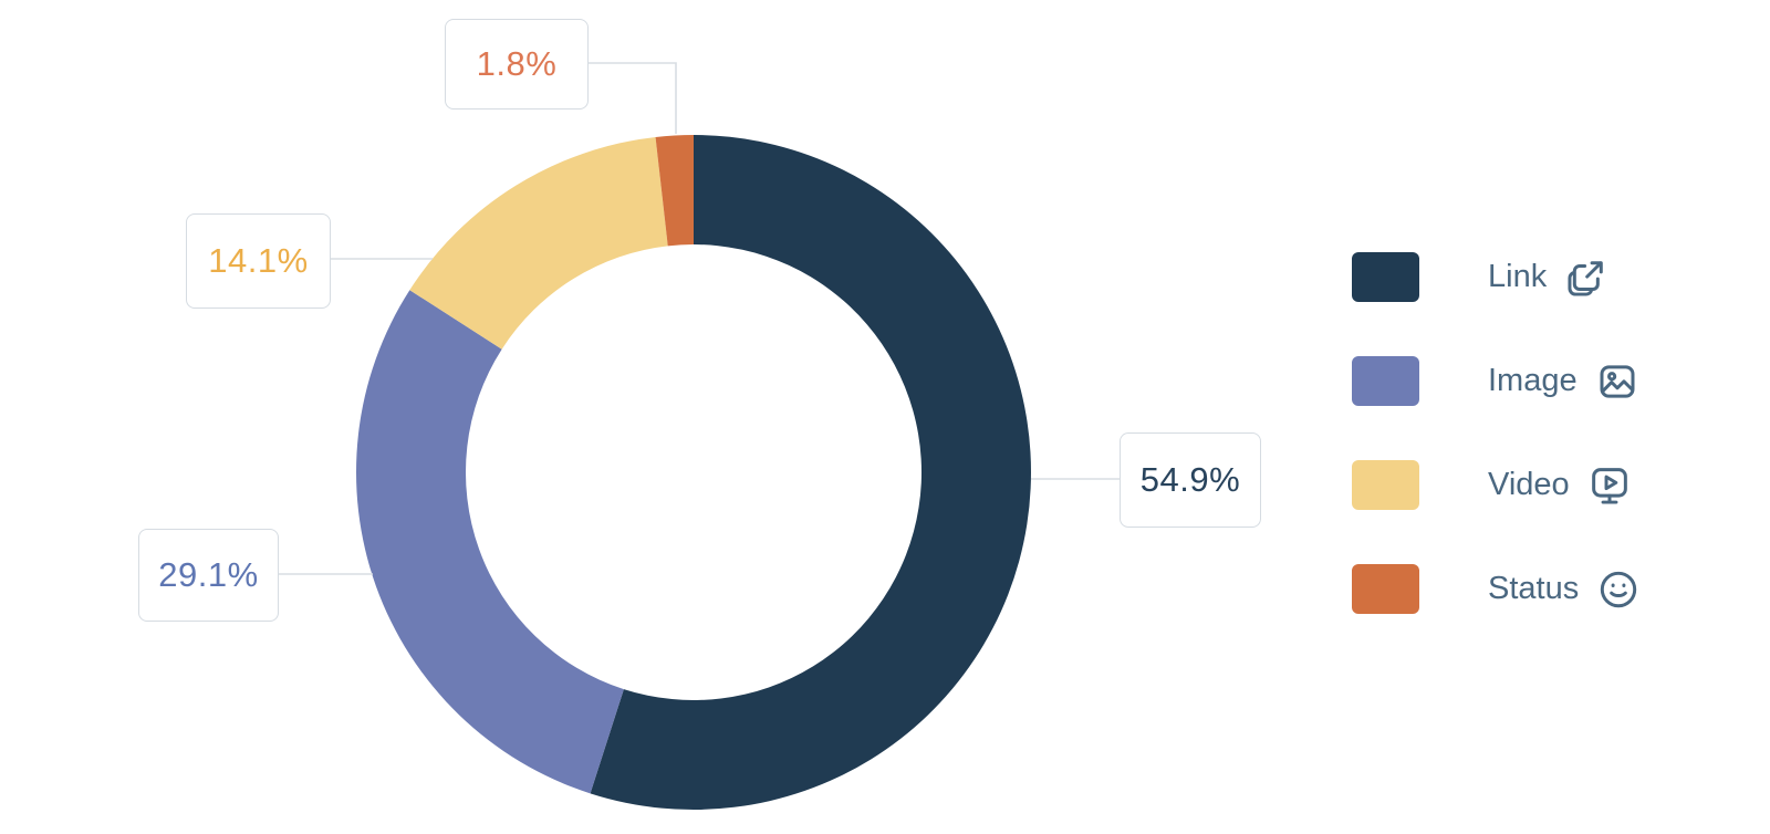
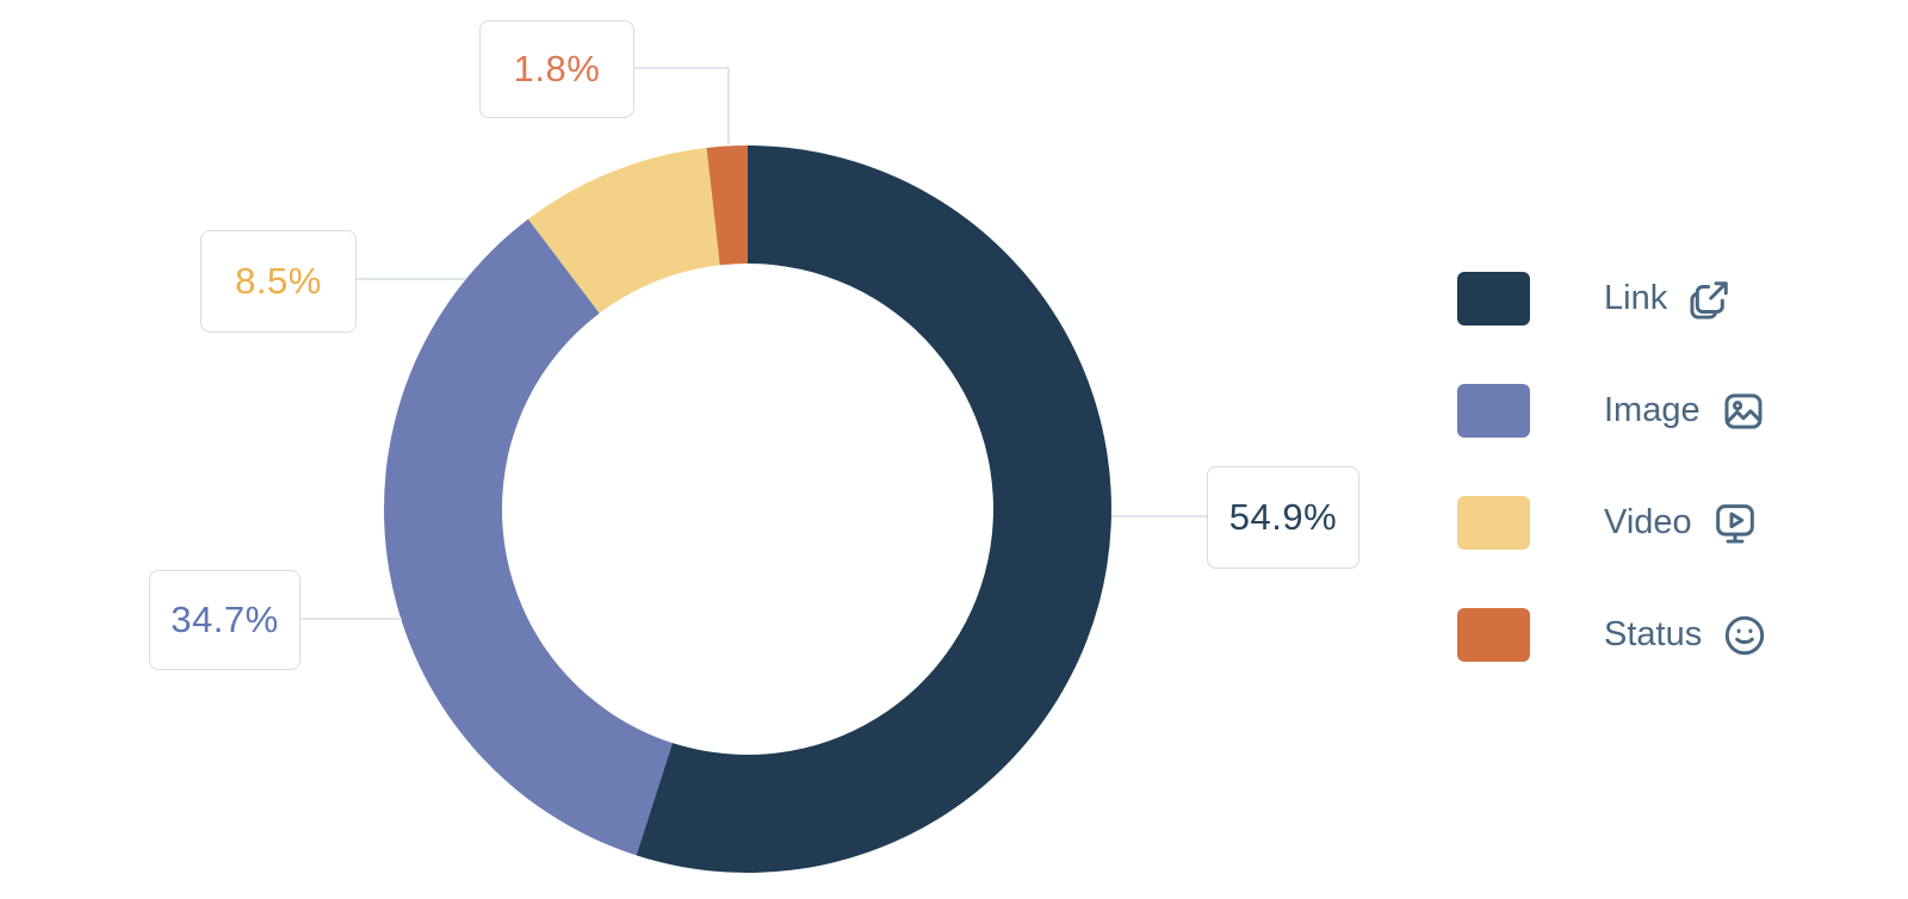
Image: 29.1% -> 34.7%
Video: 14.1% -> 8.5%
